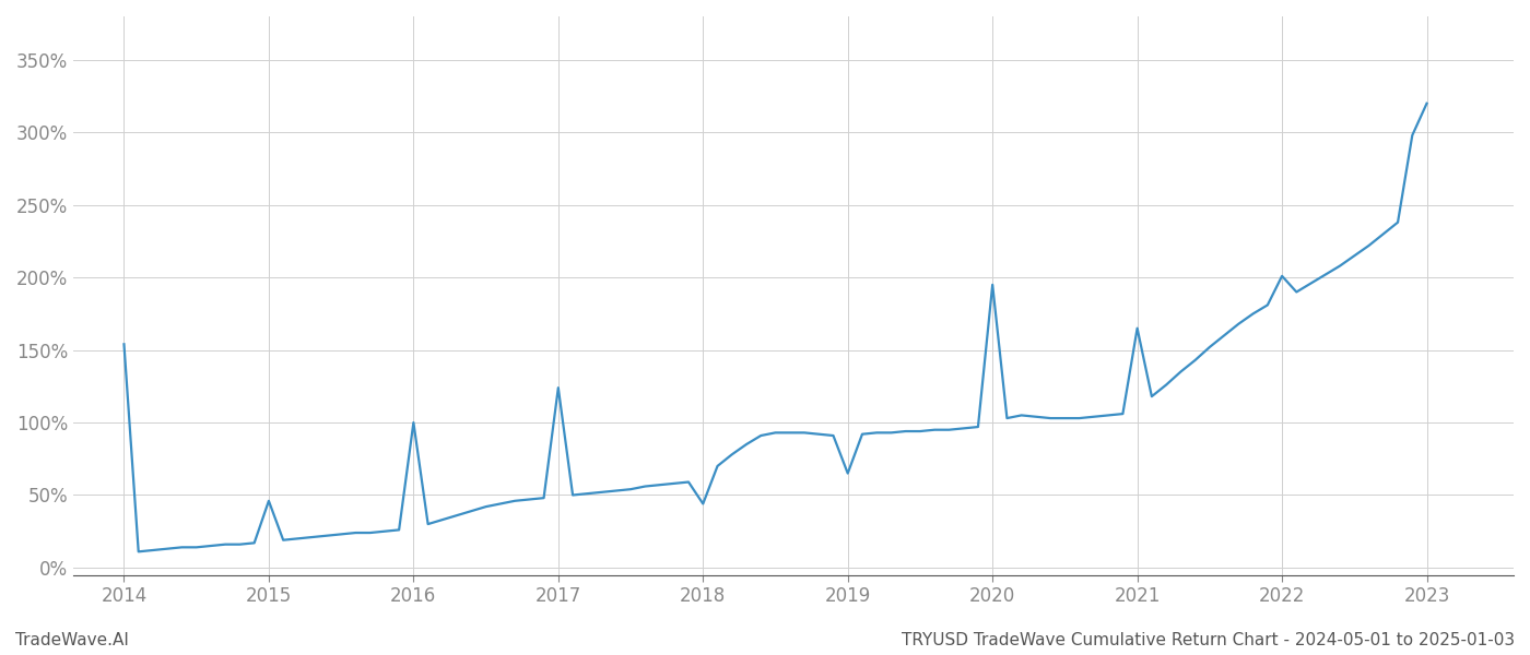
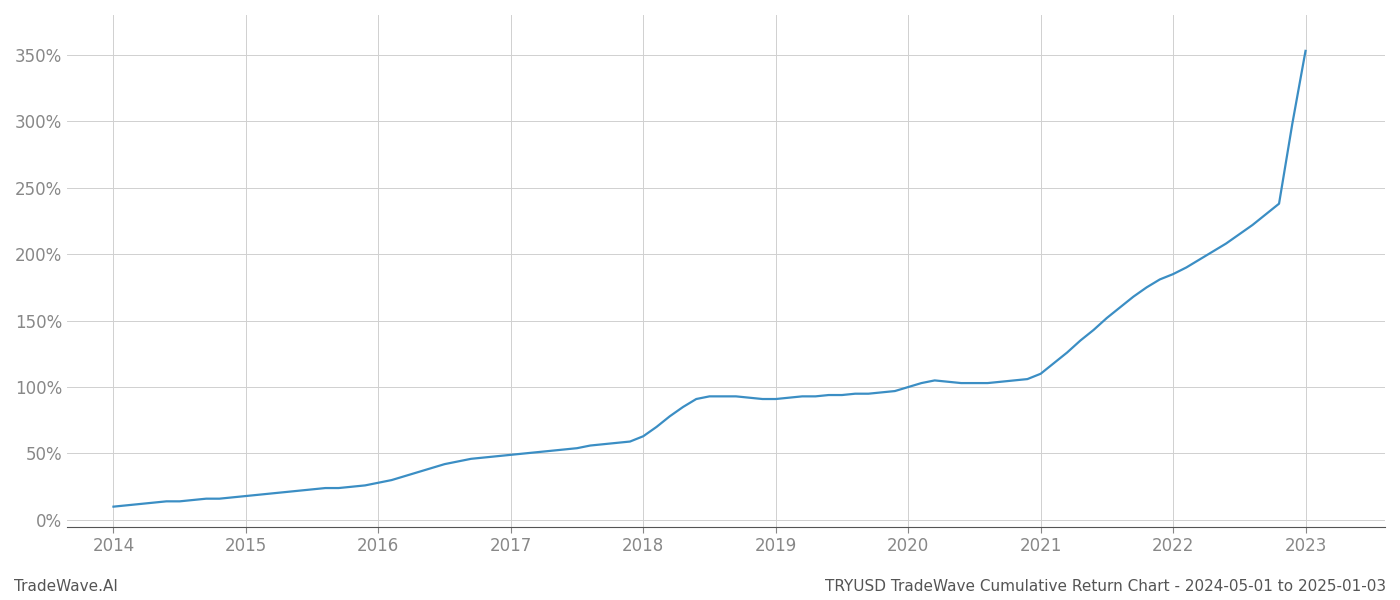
2014: 154% -> 10%
2015: 46% -> 18%
2016: 100% -> 28%
2017: 124% -> 49%
2018: 44% -> 63%
2019: 65% -> 91%
2020: 195% -> 100%
2021: 165% -> 110%
2022: 201% -> 185%
2023: 320% -> 353%
